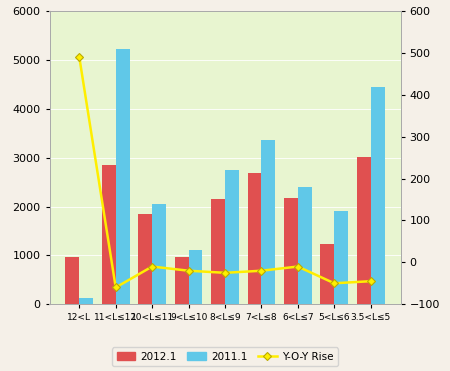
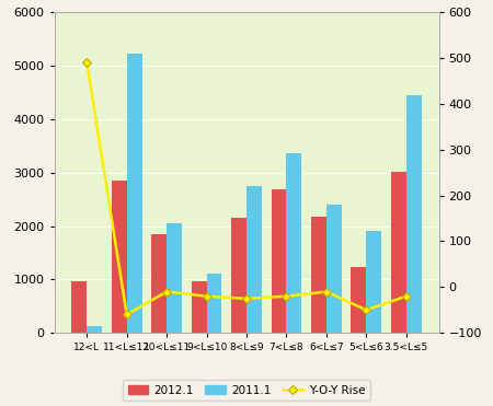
Y-O-Y Rise/3.5<L≤5: -45 -> -20
